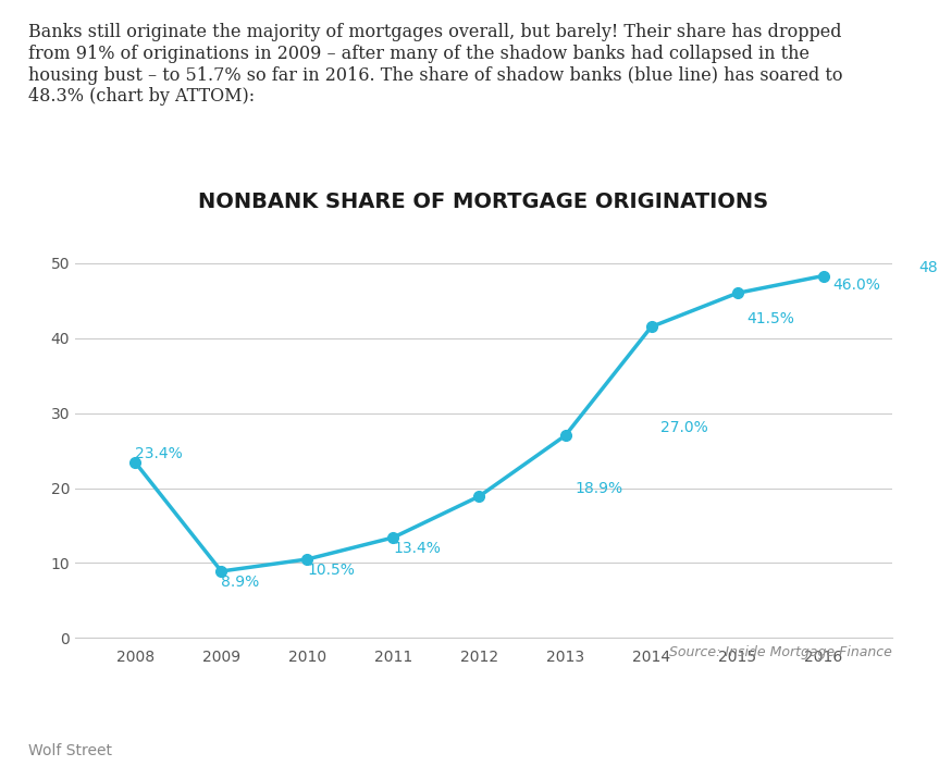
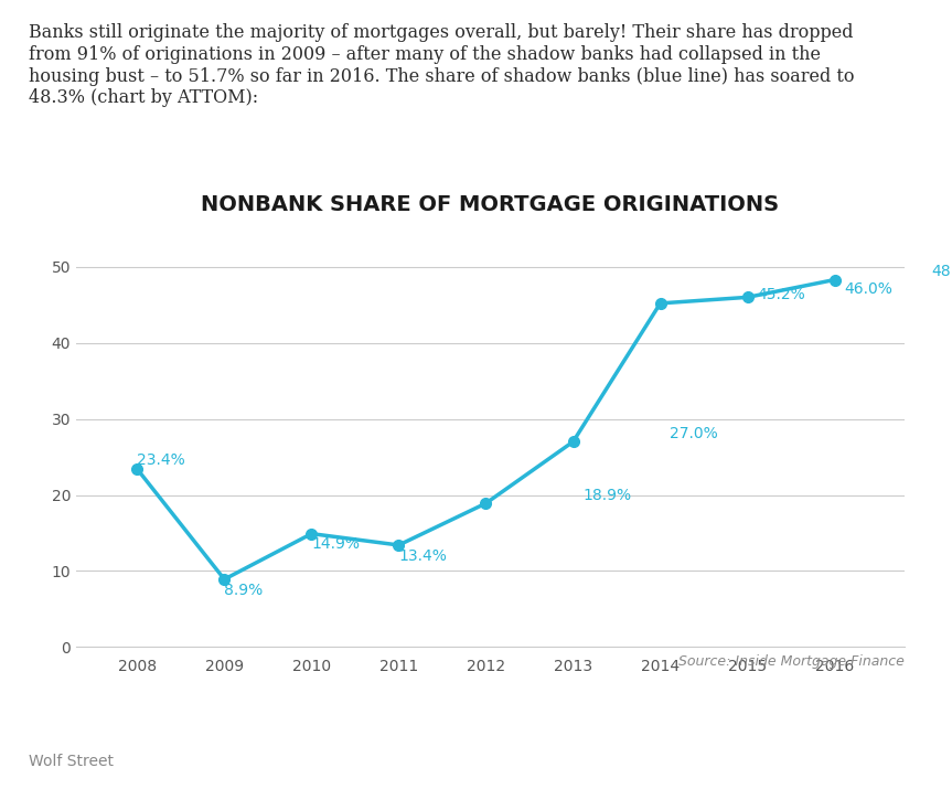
2010: 10.5% -> 14.9%
2014: 41.5% -> 45.2%
